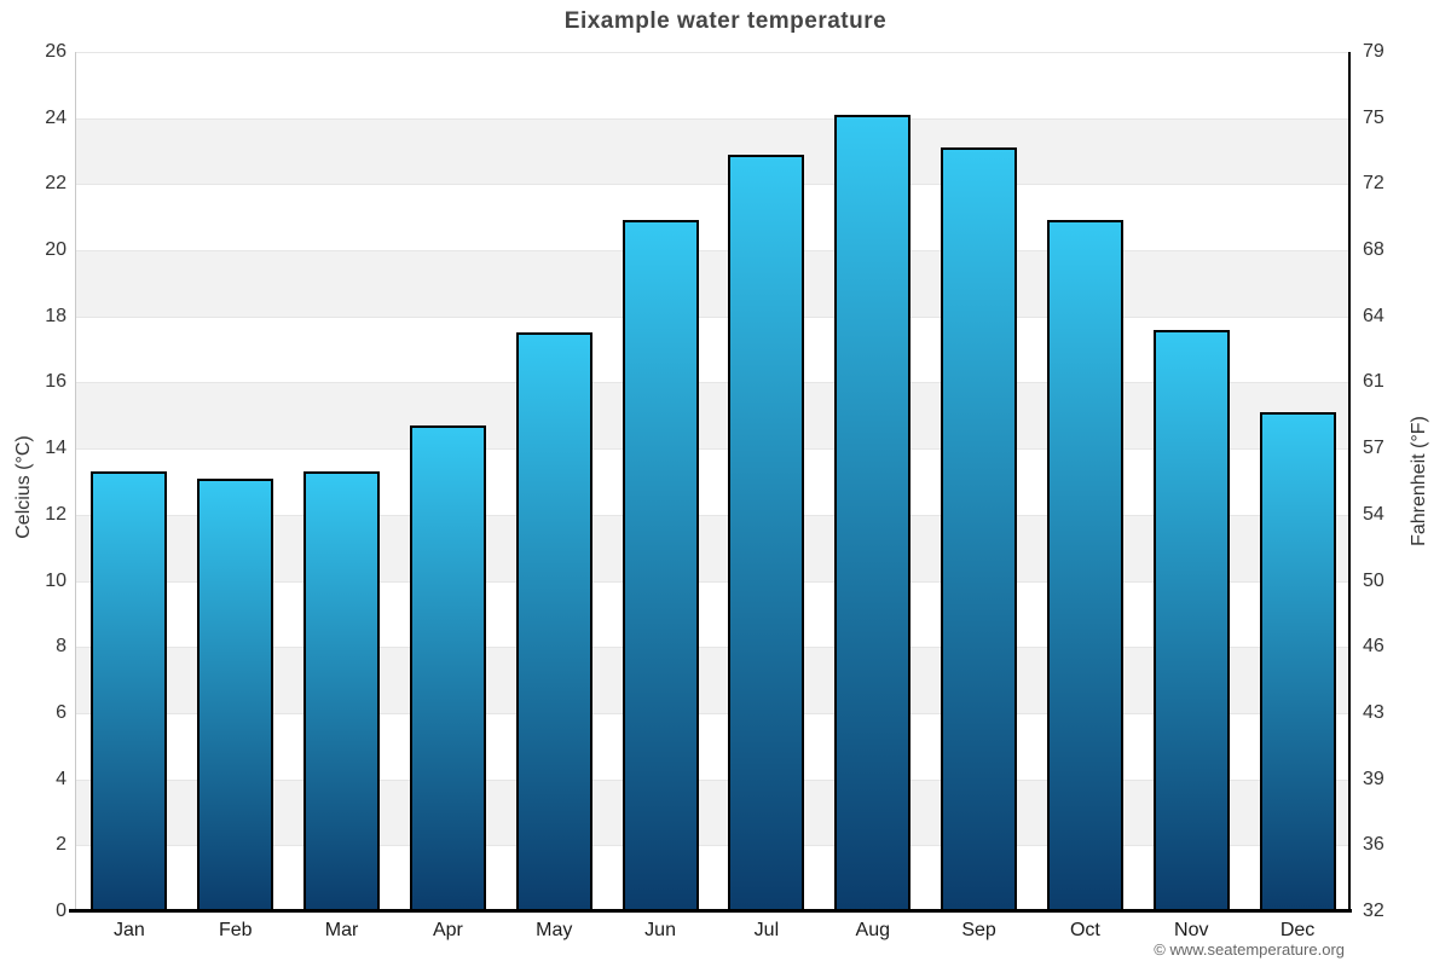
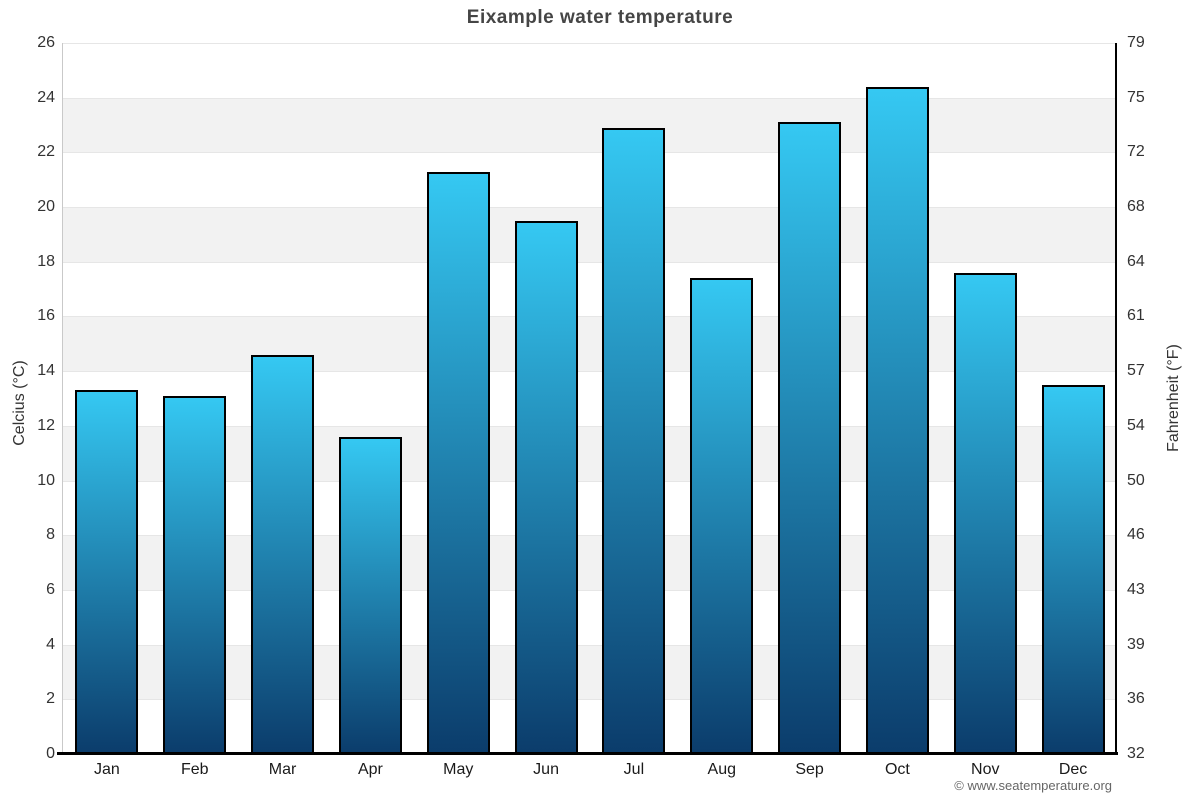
Mar: 13.3 -> 14.6
Apr: 14.7 -> 11.6
May: 17.5 -> 21.3
Jun: 20.9 -> 19.5
Aug: 24.1 -> 17.4
Oct: 20.9 -> 24.4
Dec: 15.1 -> 13.5
